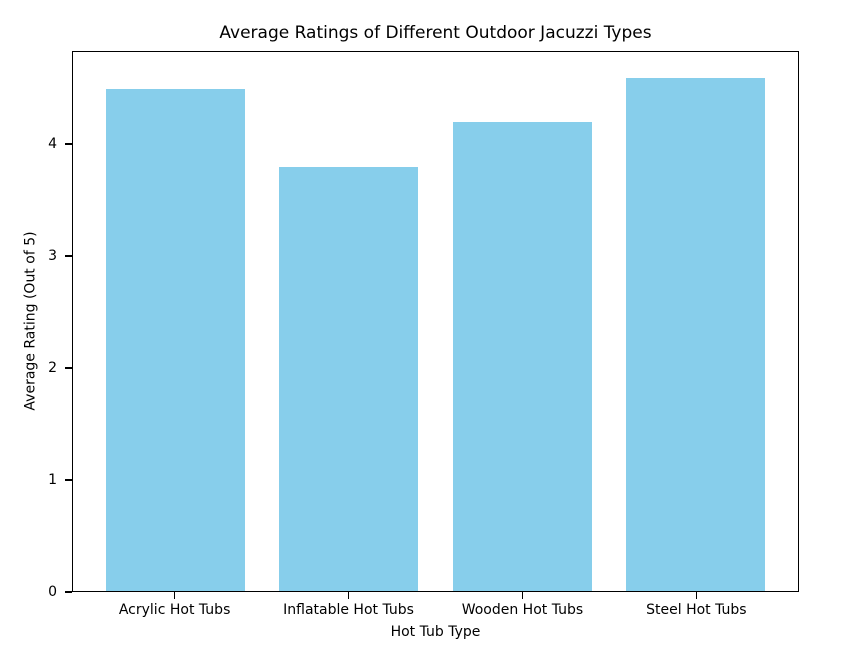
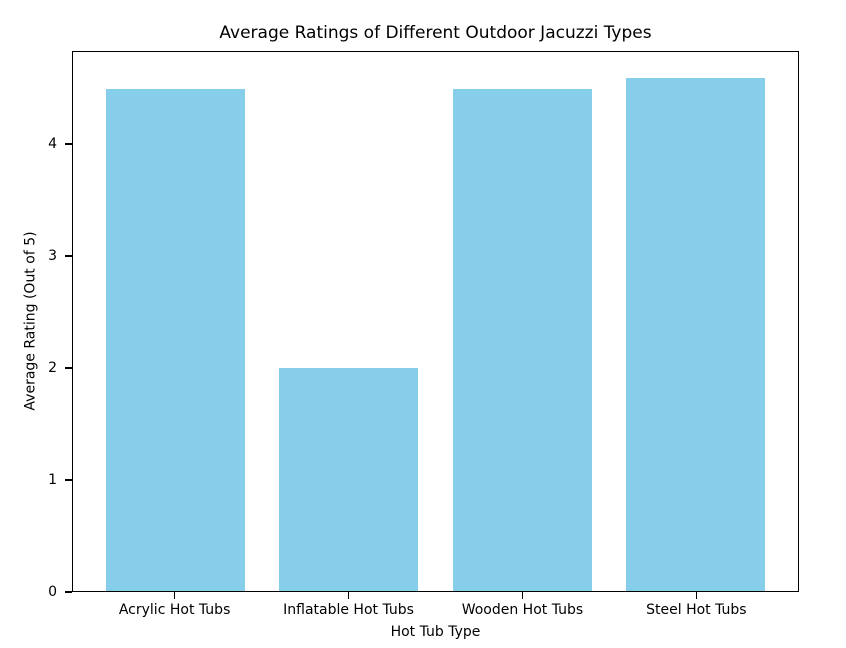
Inflatable Hot Tubs: 3.8 -> 2.0
Wooden Hot Tubs: 4.2 -> 4.5
